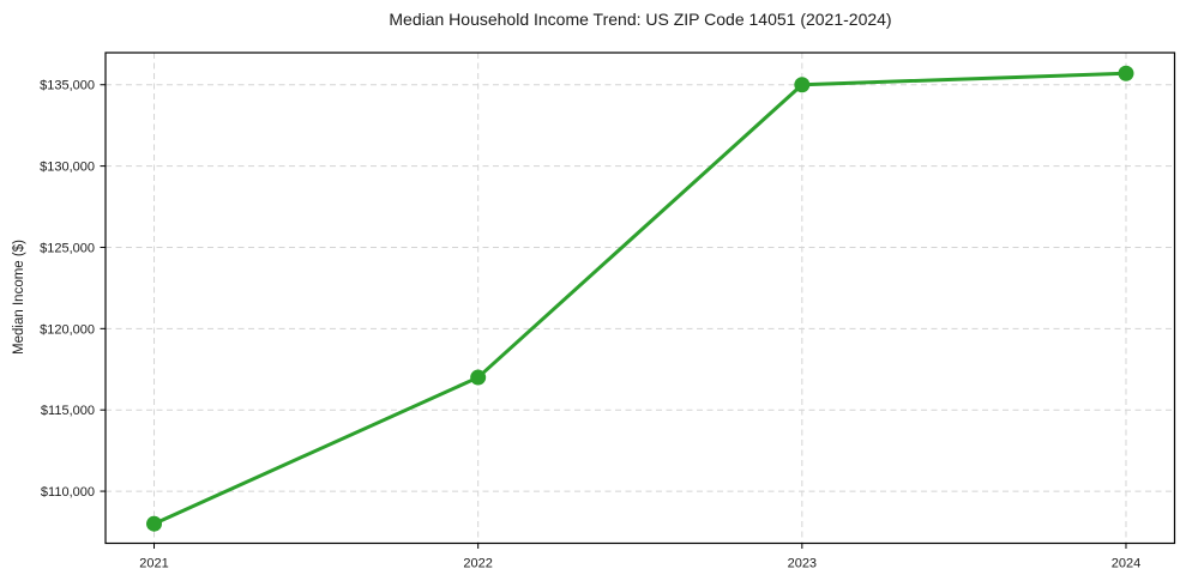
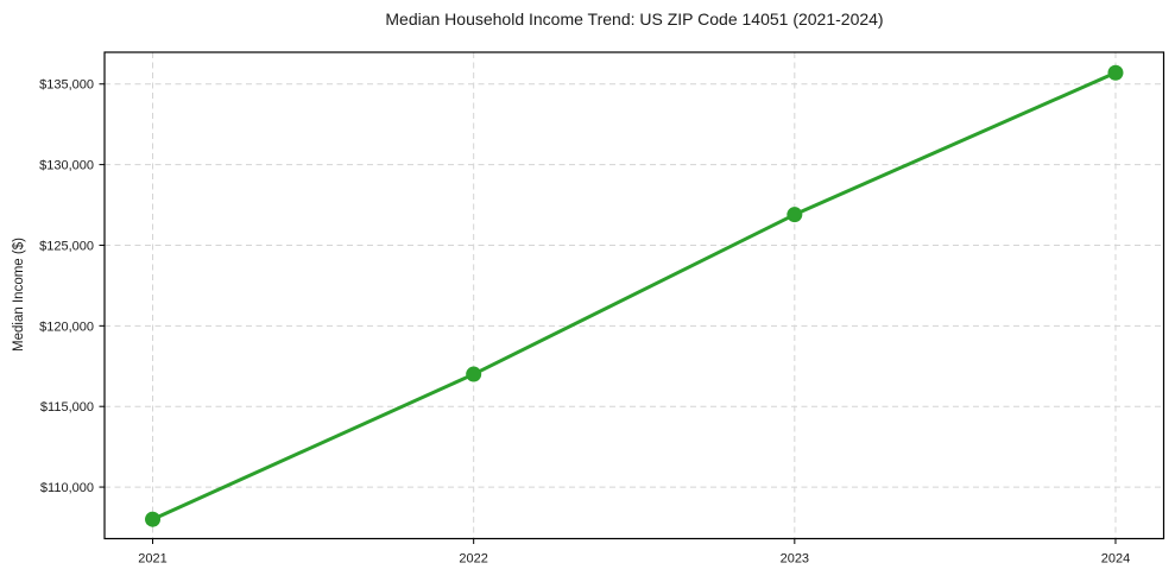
2023: $135000 -> $126900
